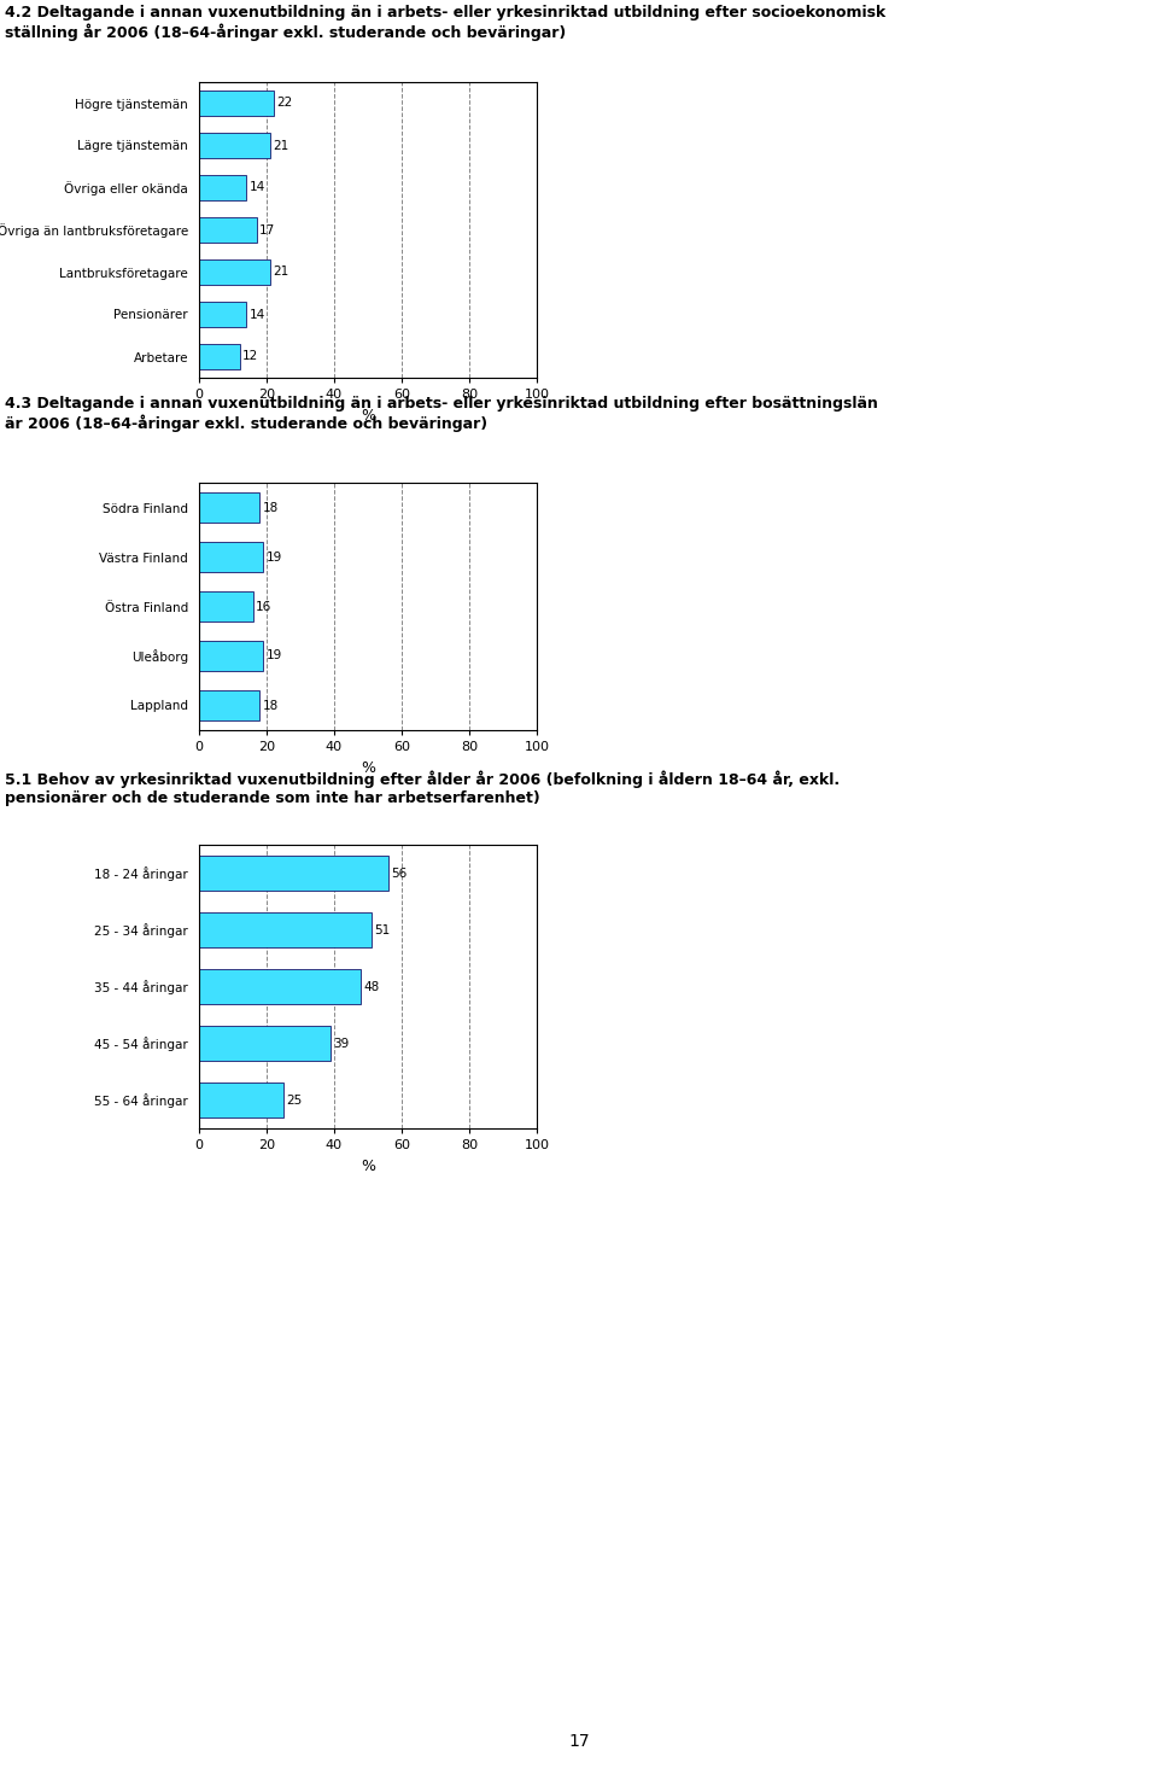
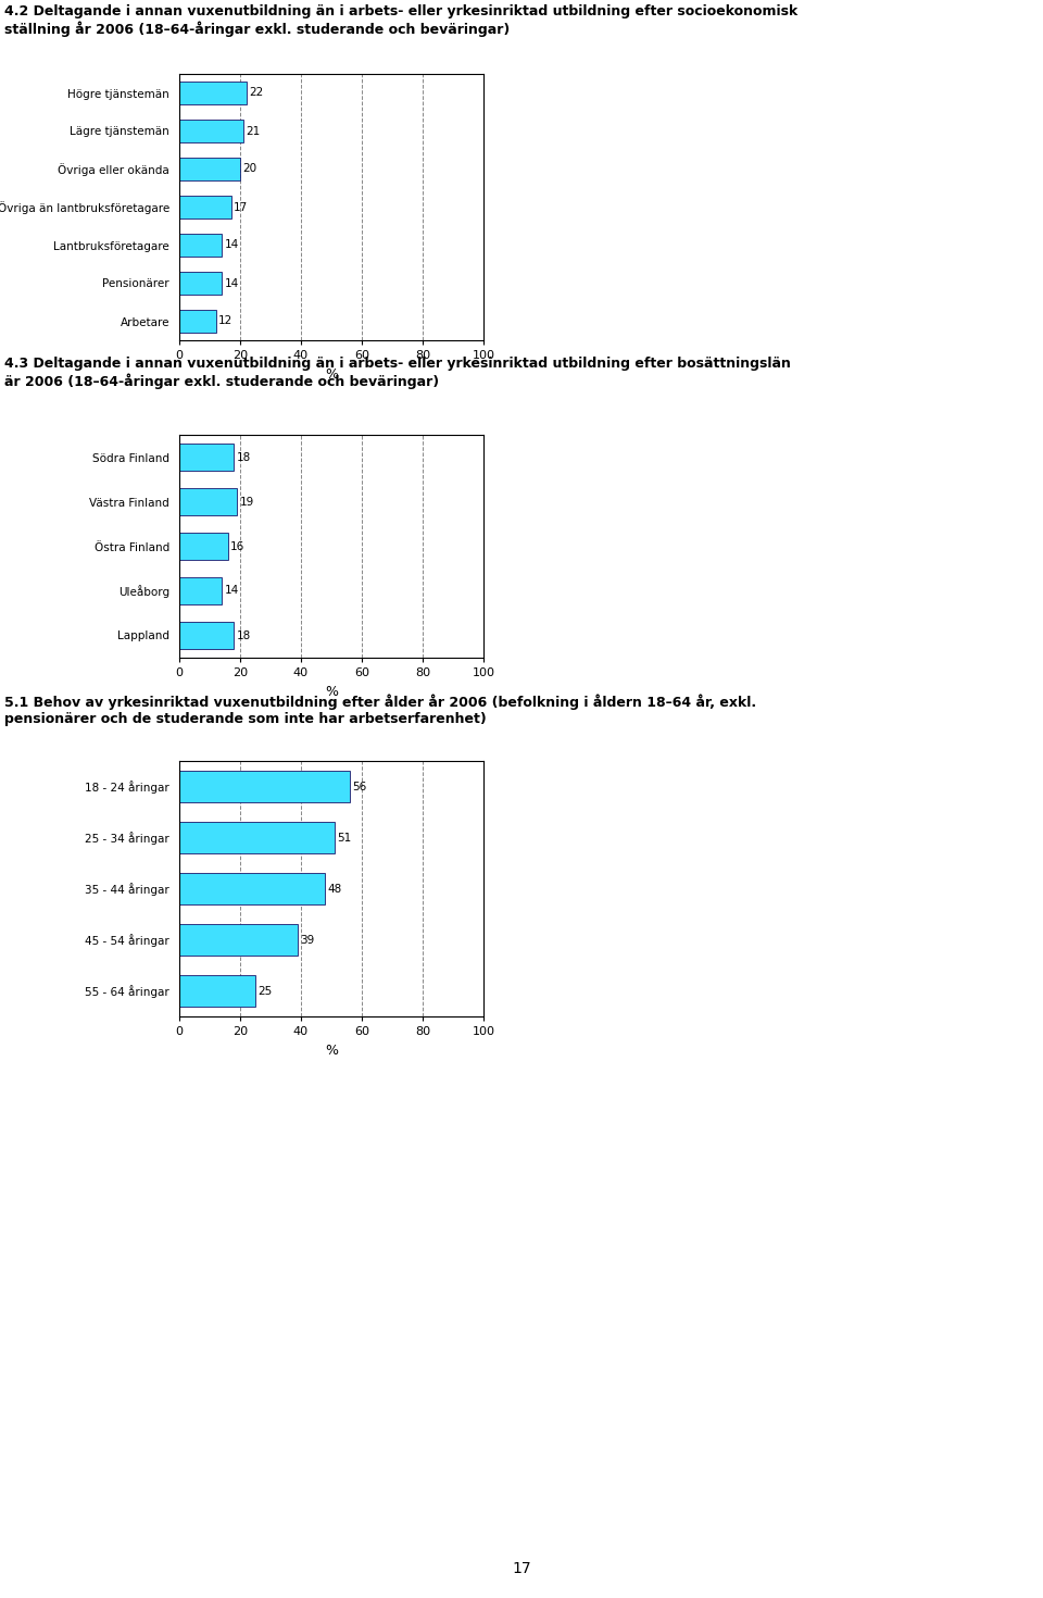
Övriga eller okända: 14 -> 20
Lantbruksföretagare: 21 -> 14
Uleåborg: 19 -> 14
